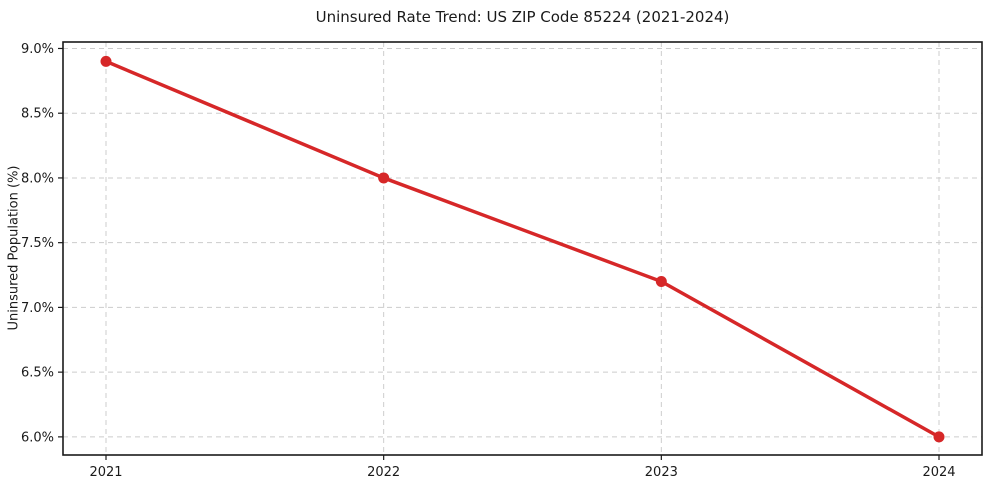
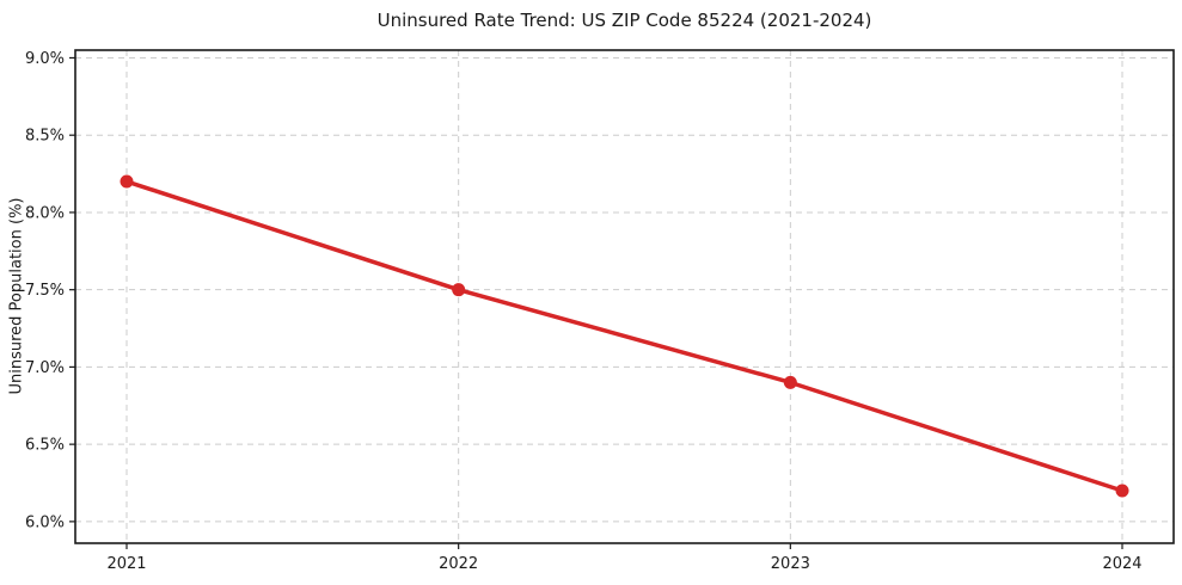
2021: 8.9% -> 8.2%
2022: 8.0% -> 7.5%
2023: 7.2% -> 6.9%
2024: 6.0% -> 6.2%
